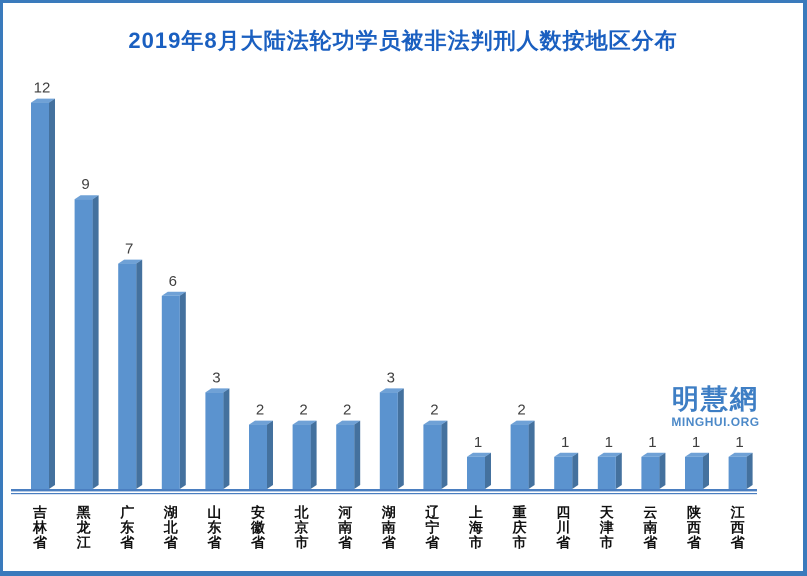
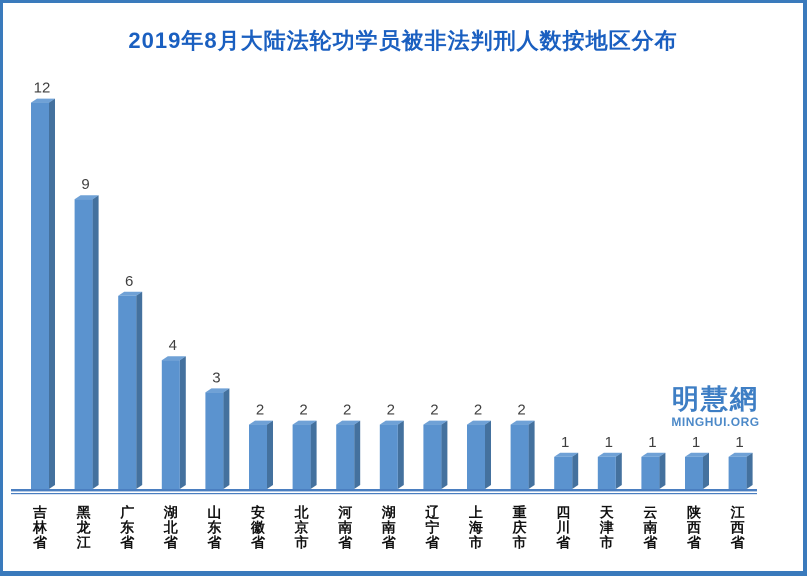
广东省: 7 -> 6
湖北省: 6 -> 4
湖南省: 3 -> 2
上海市: 1 -> 2
